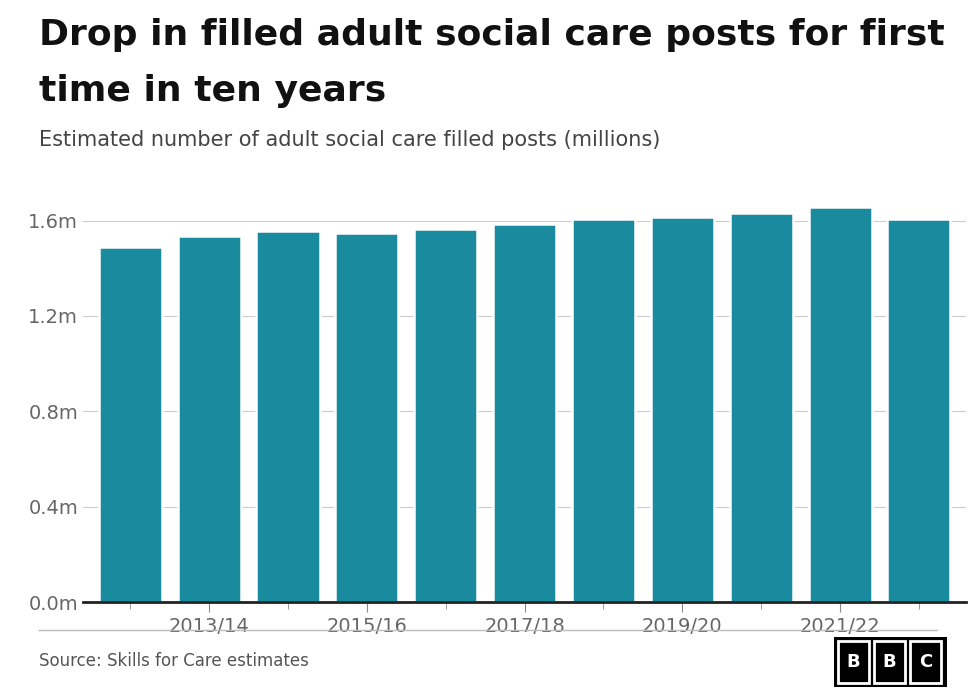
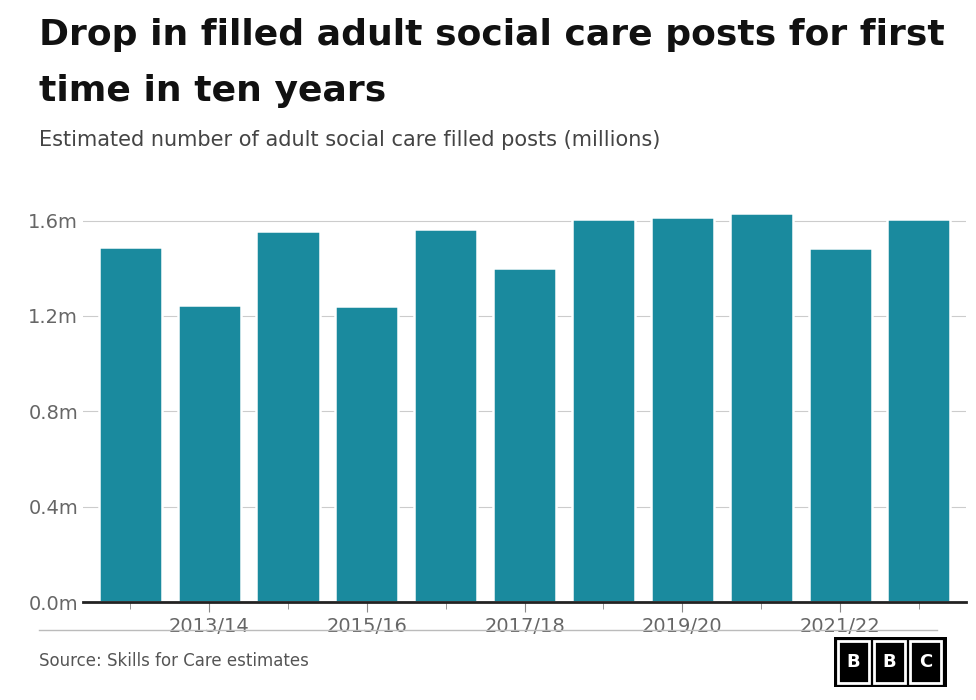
2013/14: 1.535m -> 1.245m
2015/16: 1.550m -> 1.240m
2017/18: 1.585m -> 1.400m
2021/22: 1.655m -> 1.485m
